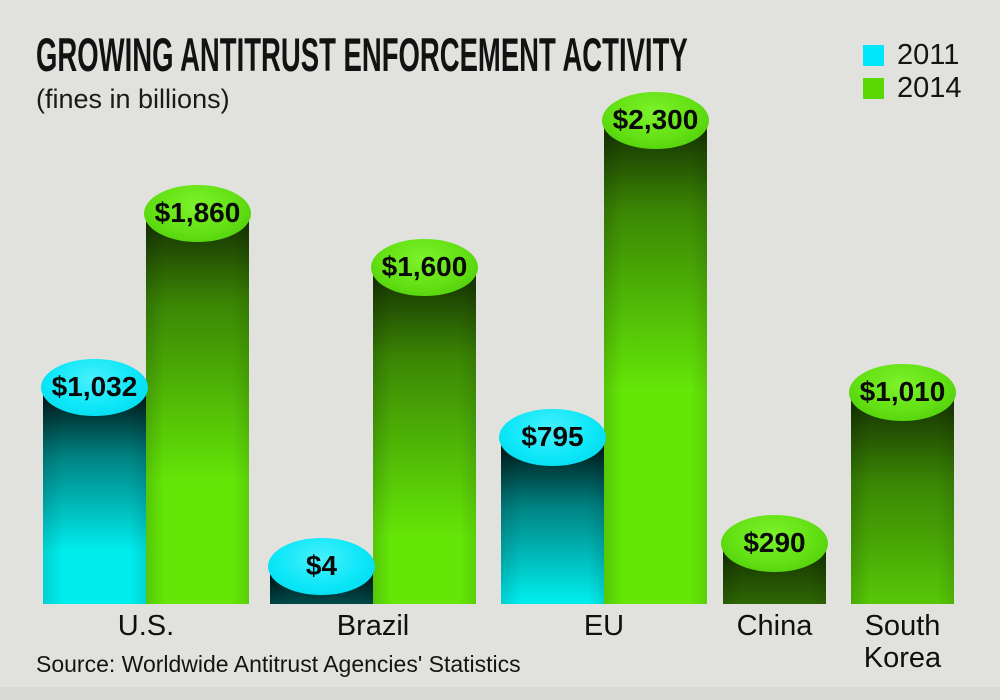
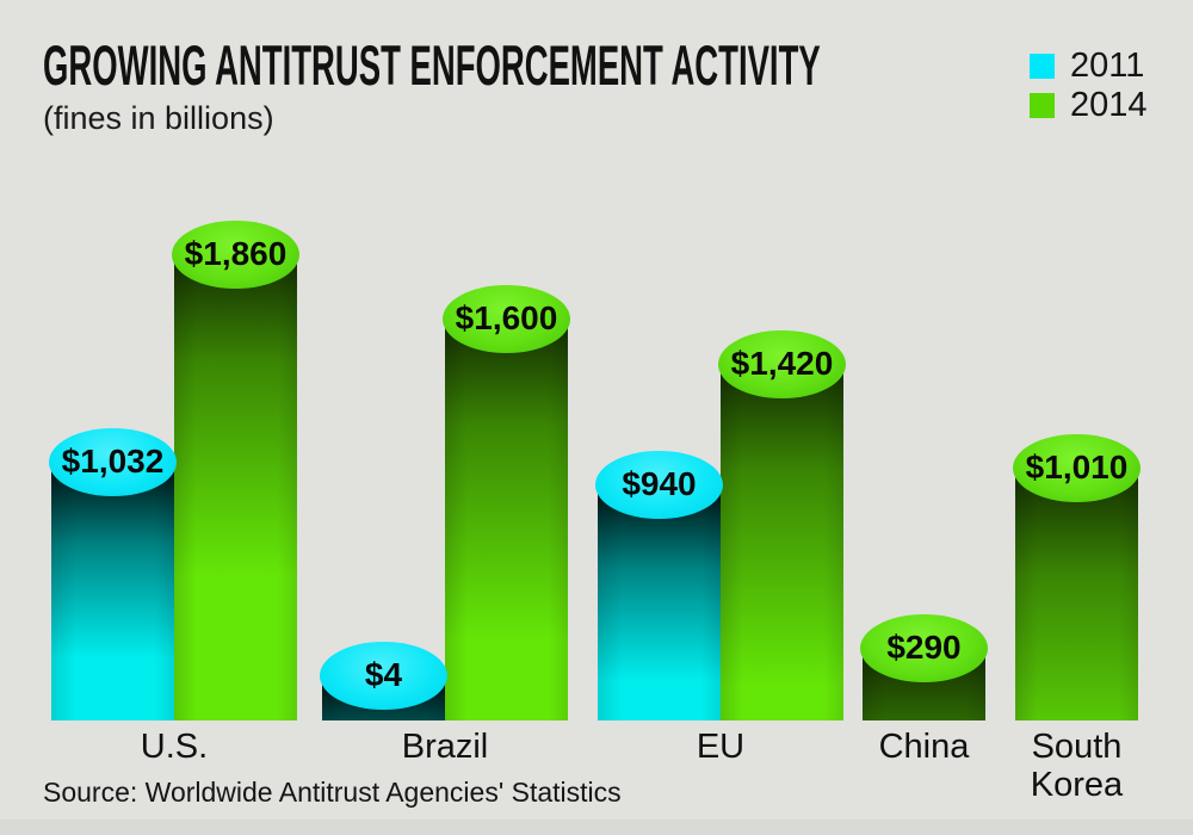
2011/EU: $795 -> $940
2014/EU: $2,300 -> $1,420
